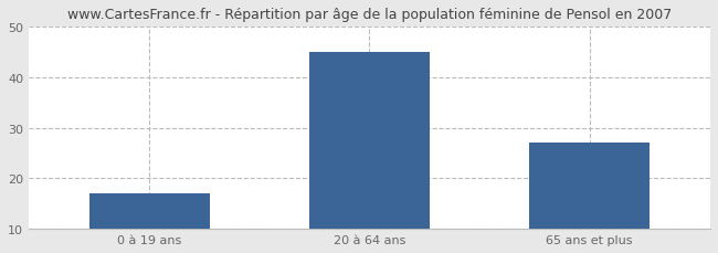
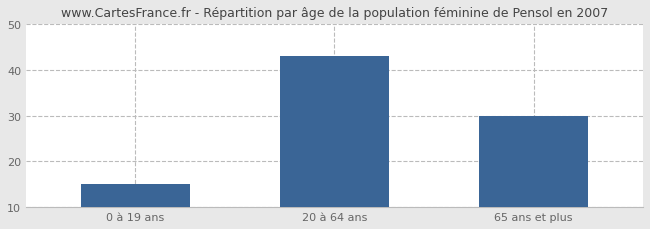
0 à 19 ans: 17 -> 15
20 à 64 ans: 45 -> 43
65 ans et plus: 27 -> 30
